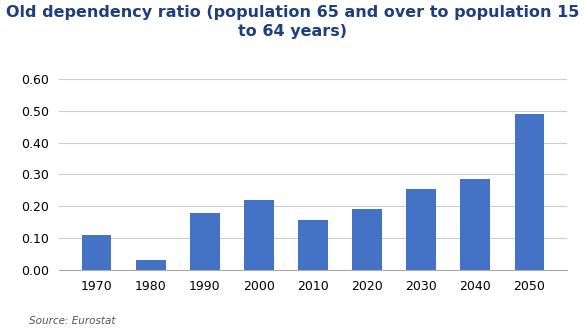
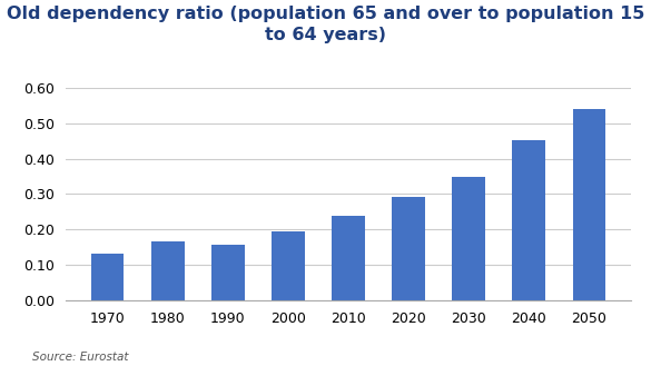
1970: 0.110 -> 0.130
1980: 0.030 -> 0.165
1990: 0.180 -> 0.157
2000: 0.220 -> 0.195
2010: 0.155 -> 0.238
2020: 0.190 -> 0.292
2030: 0.255 -> 0.347
2040: 0.285 -> 0.451
2050: 0.490 -> 0.540
